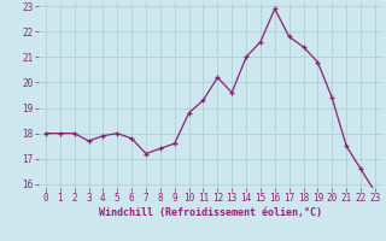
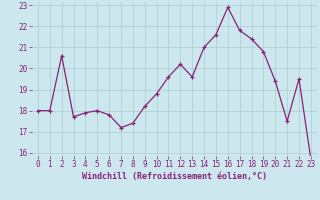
2: 18.0 -> 20.6
9: 17.6 -> 18.2
11: 19.3 -> 19.6
22: 16.6 -> 19.5
